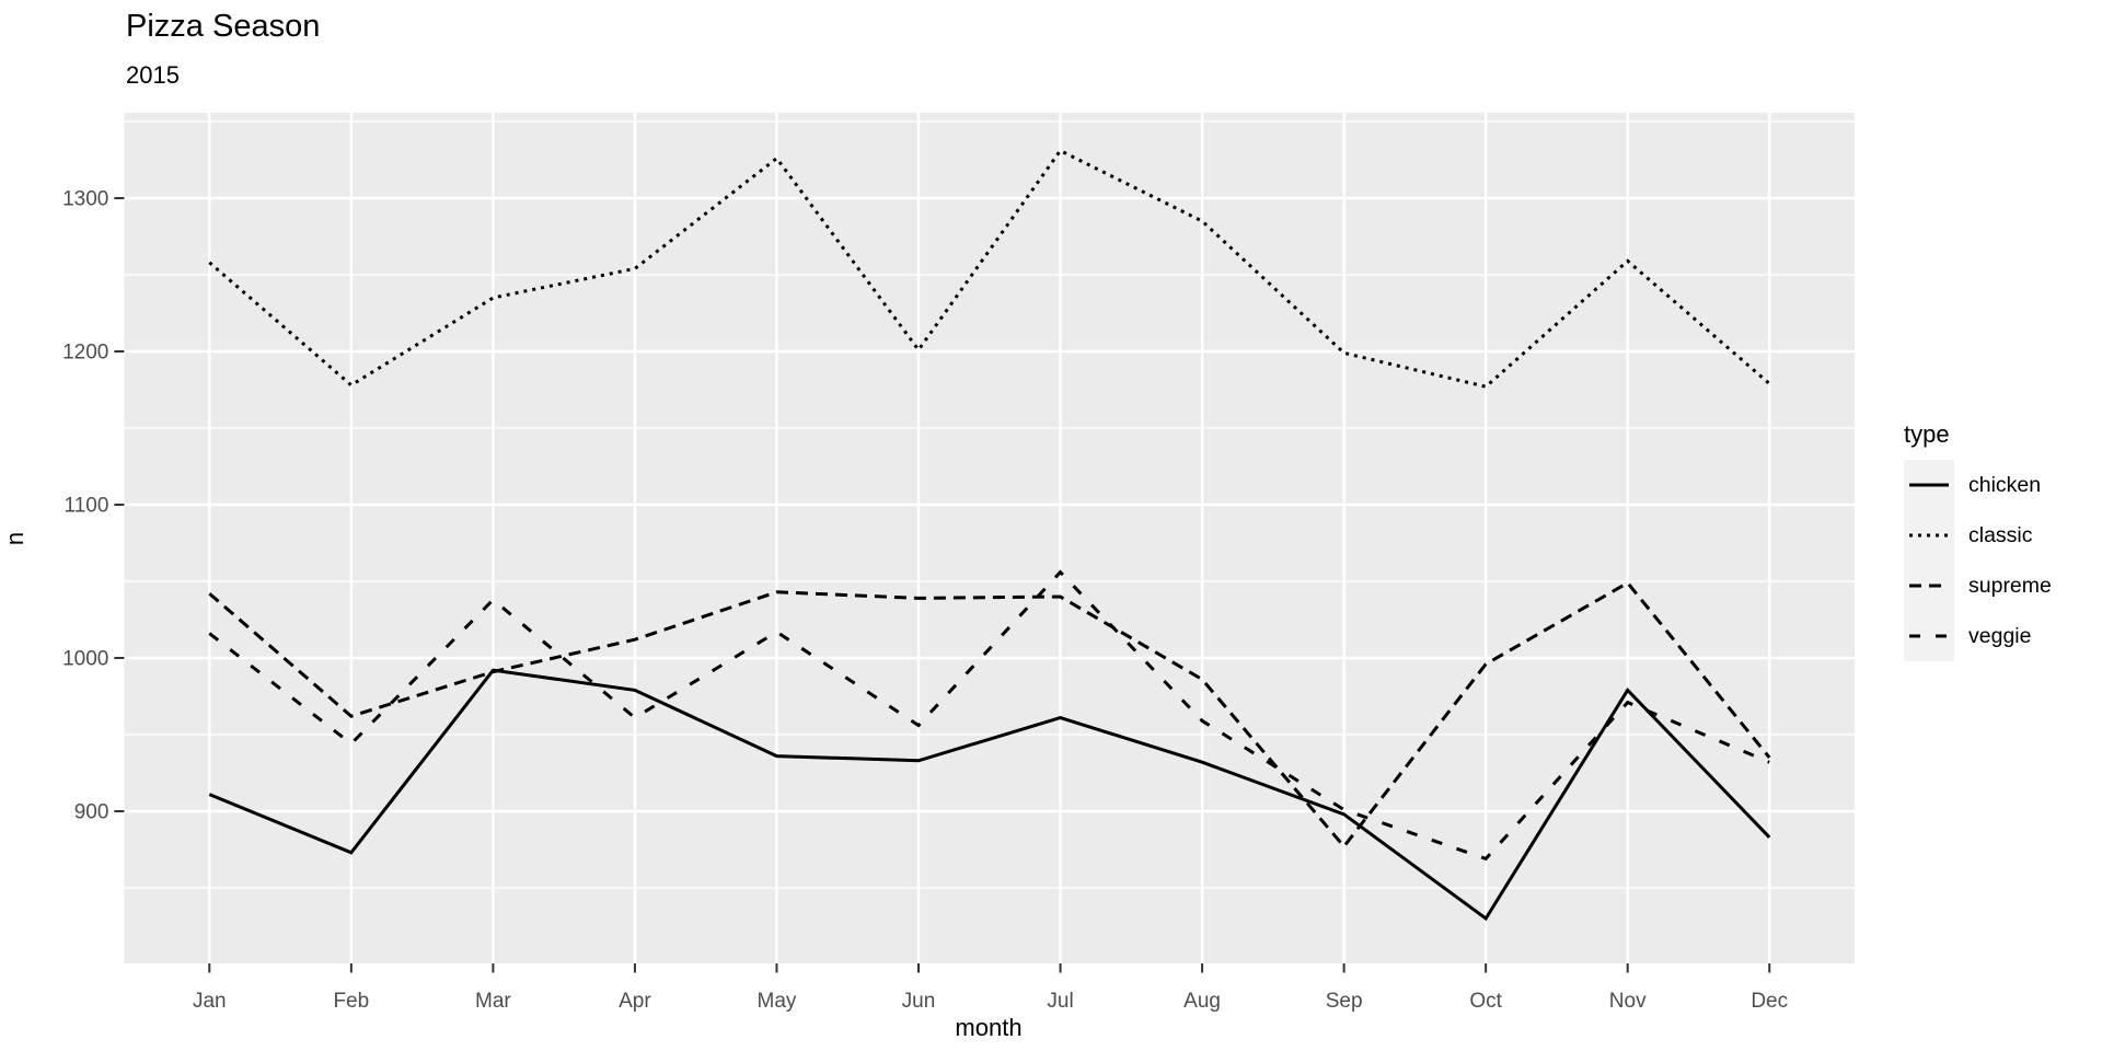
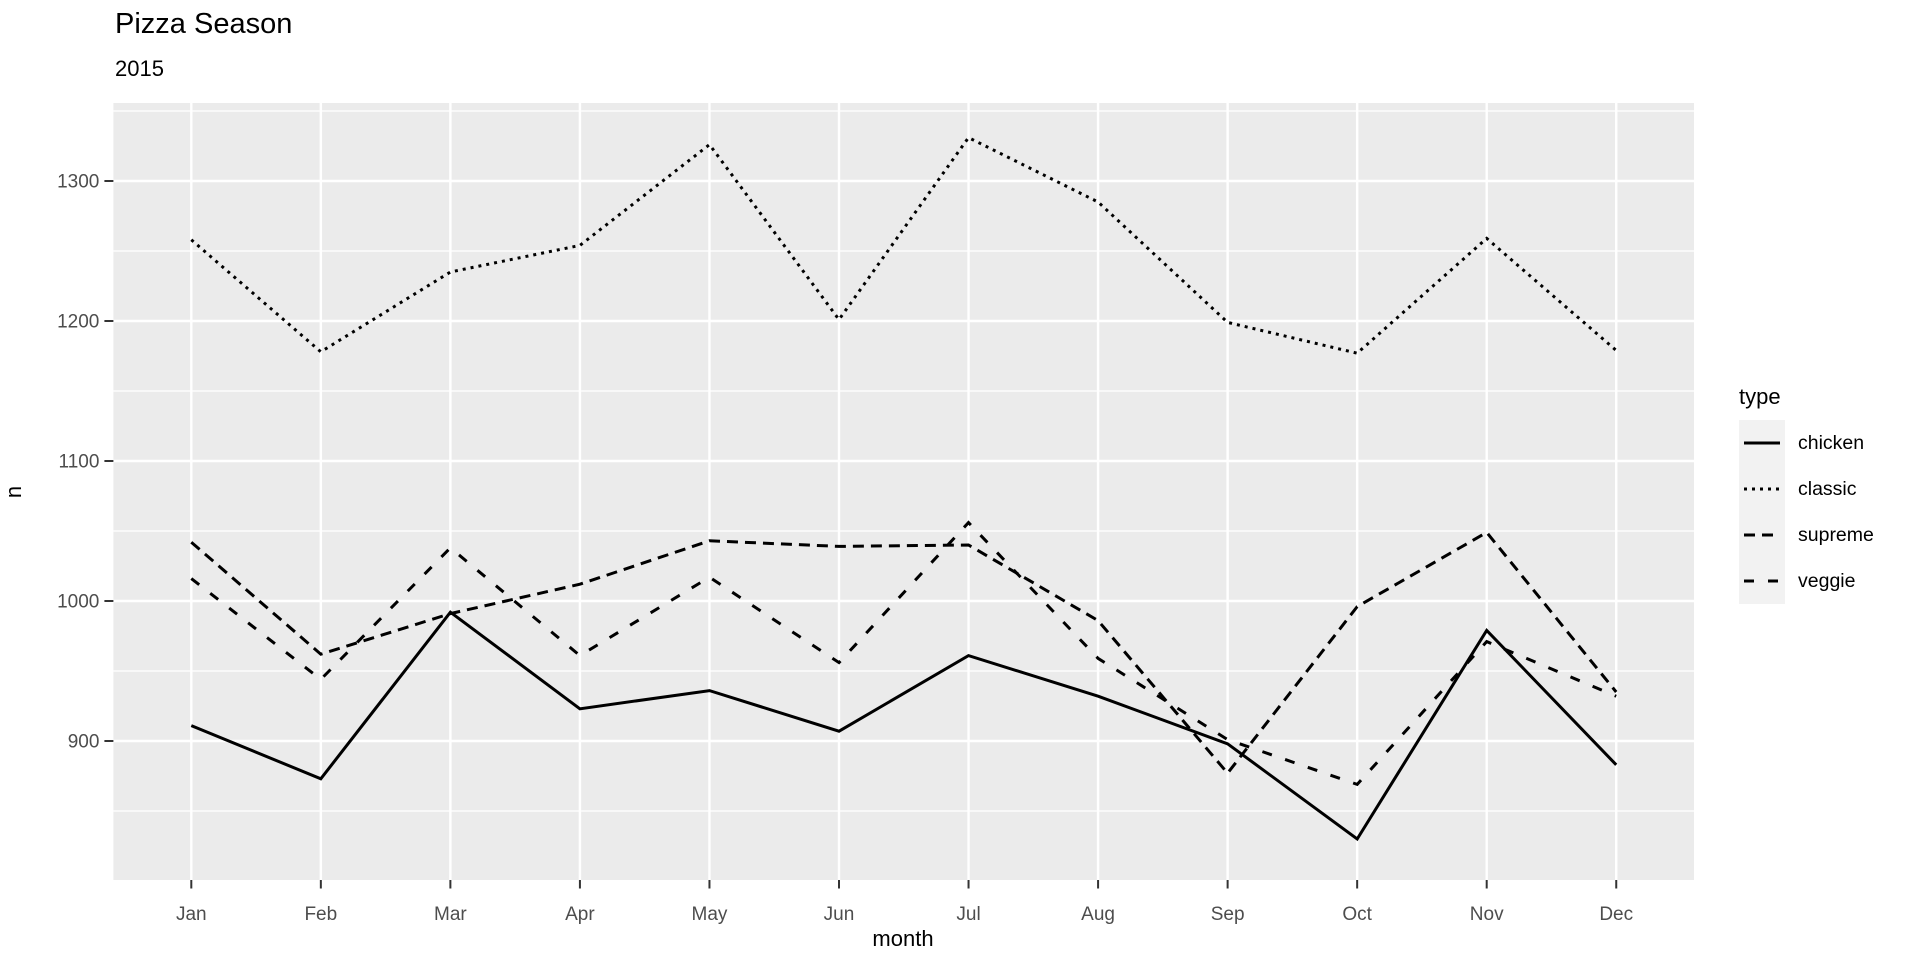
chicken/Apr: 979 -> 923
chicken/Jun: 933 -> 907
